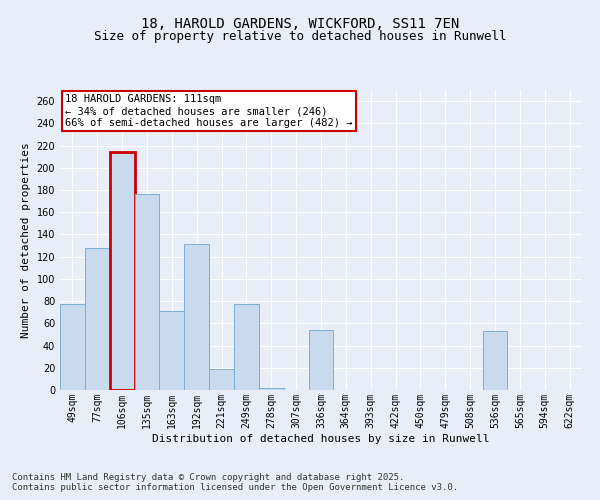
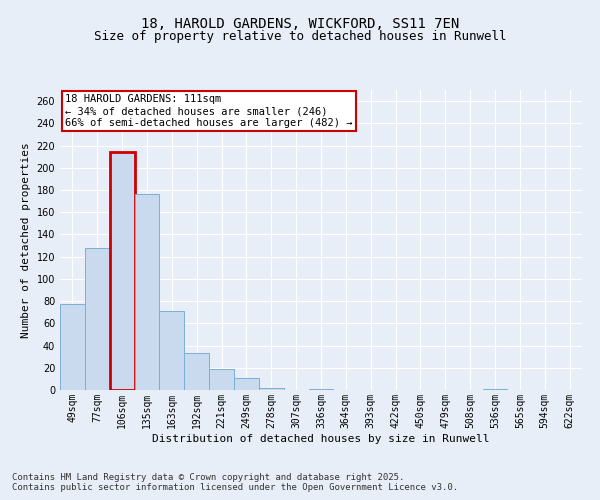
192sqm: 131 -> 33
249sqm: 77 -> 11
336sqm: 54 -> 1
536sqm: 53 -> 1
